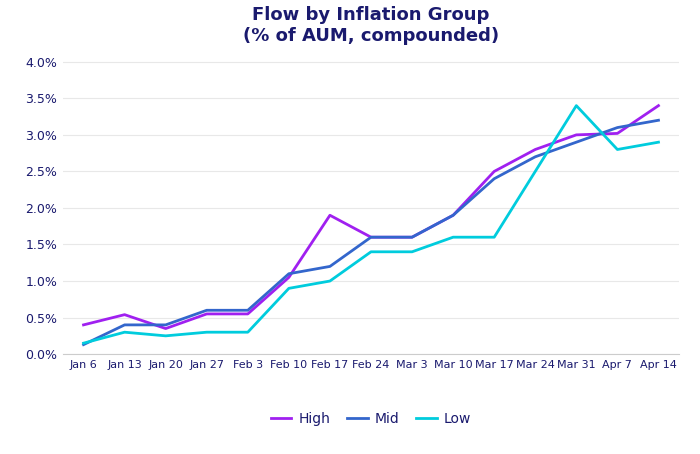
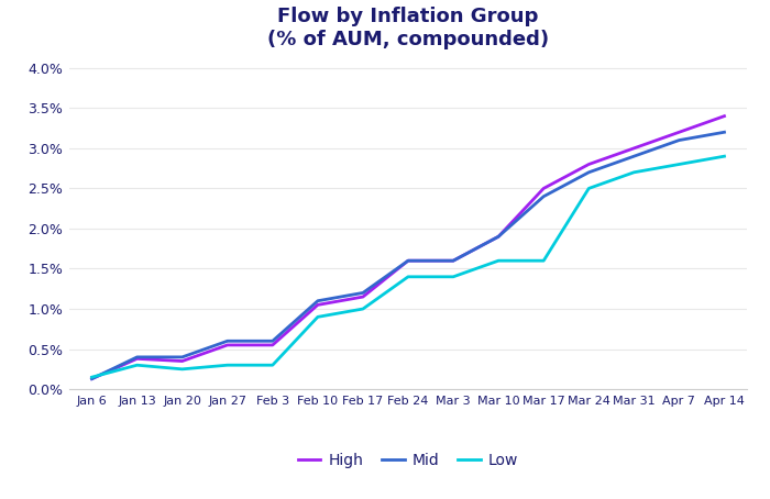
High/Jan 6: 0.40% -> 0.13%
High/Jan 13: 0.54% -> 0.38%
High/Feb 17: 1.90% -> 1.15%
Low/Mar 31: 3.40% -> 2.70%
High/Apr 7: 3.02% -> 3.20%
